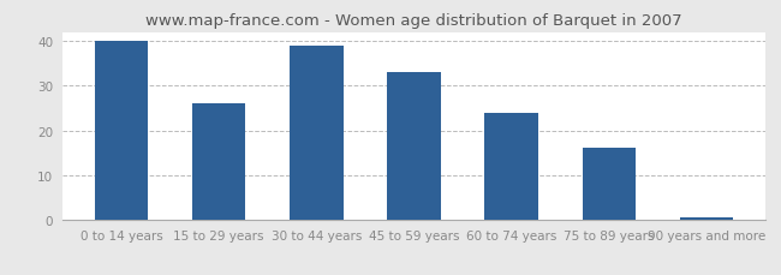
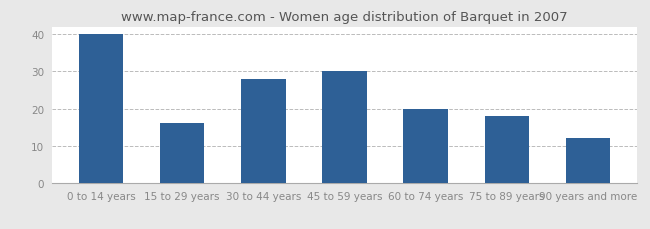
15 to 29 years: 26.0 -> 16.0
30 to 44 years: 39.0 -> 28.0
45 to 59 years: 33.0 -> 30.0
60 to 74 years: 24.0 -> 20.0
75 to 89 years: 16.0 -> 18.0
90 years and more: 0.5 -> 12.0
